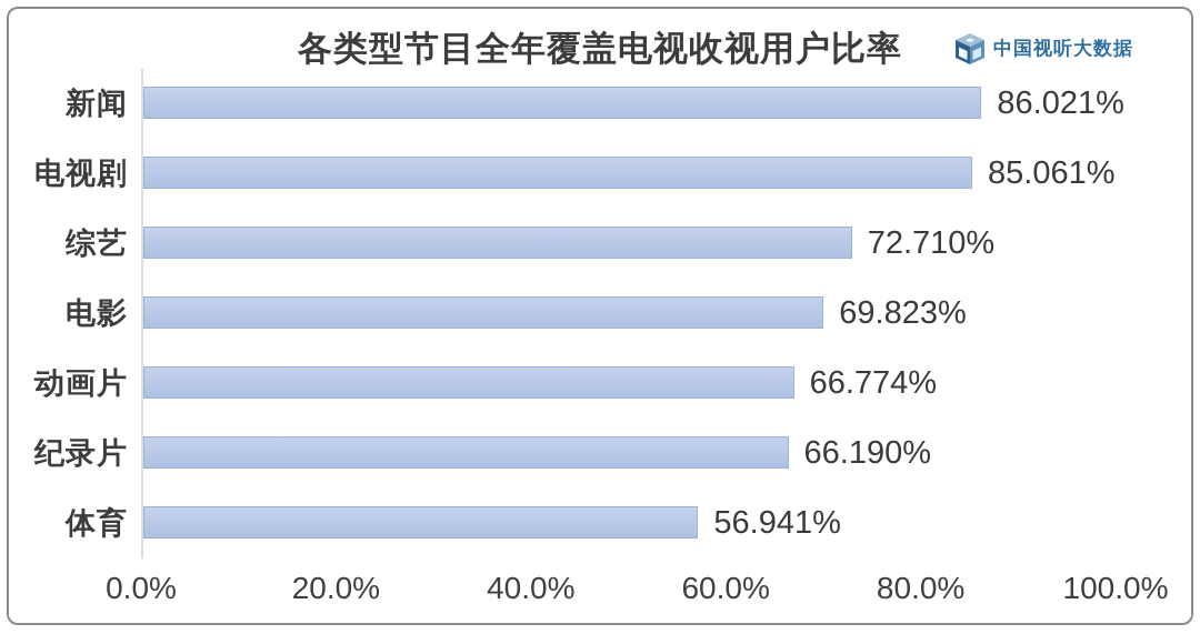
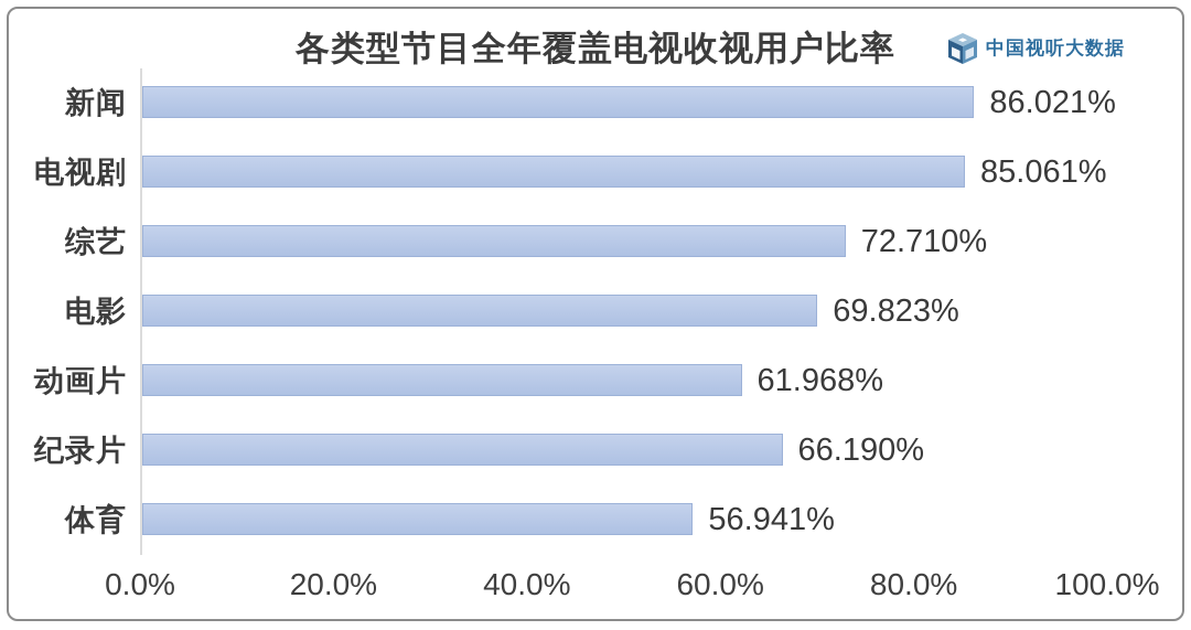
动画片: 66.774% -> 61.968%
